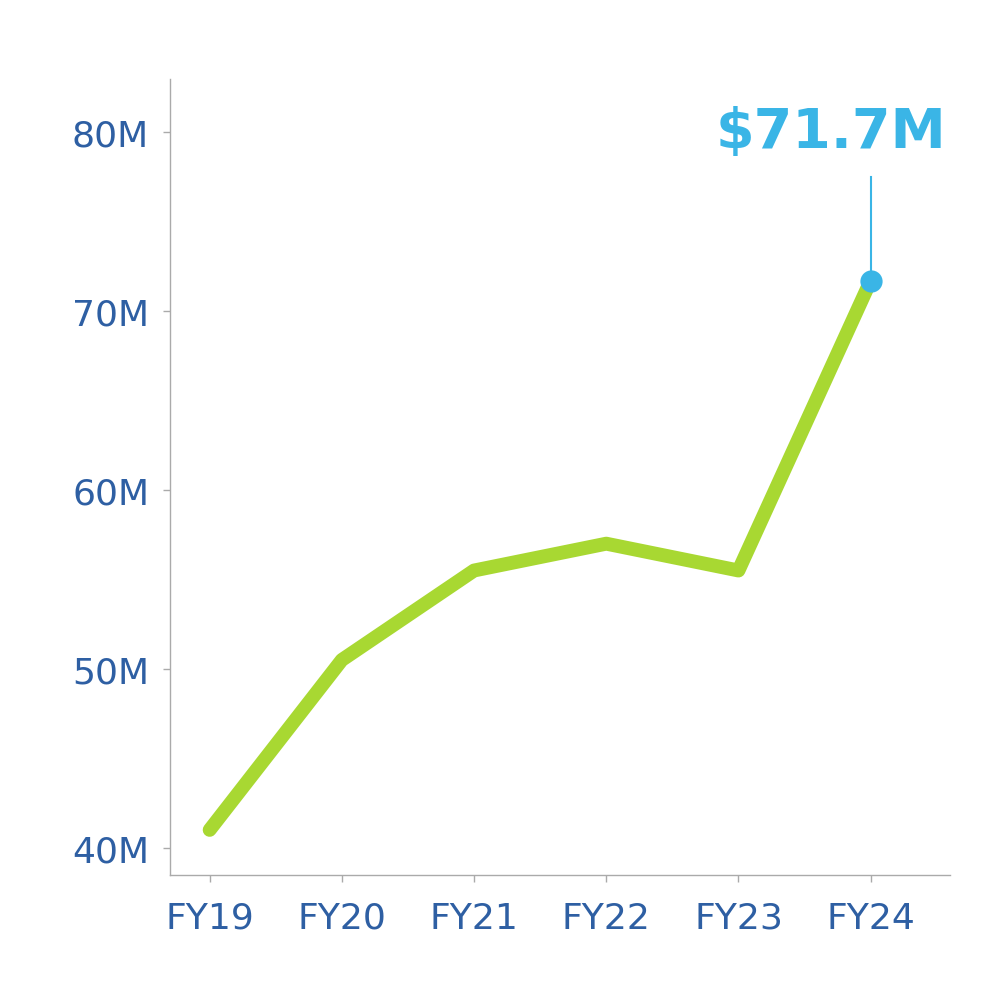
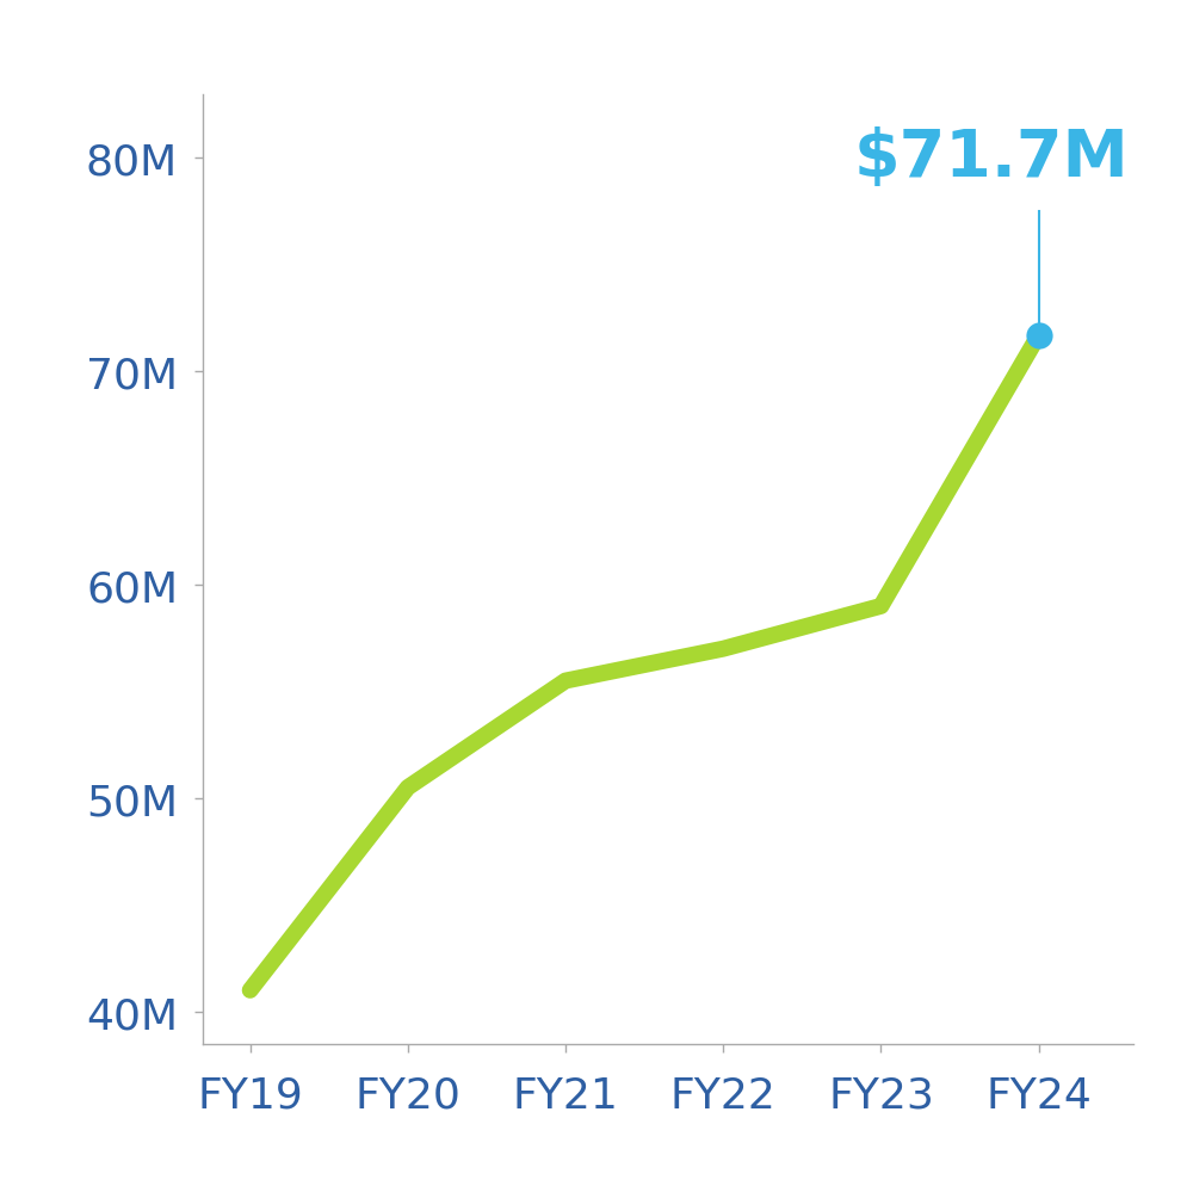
FY23: 55.5M -> 59.0M
